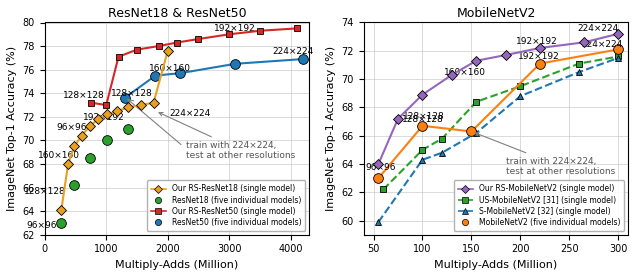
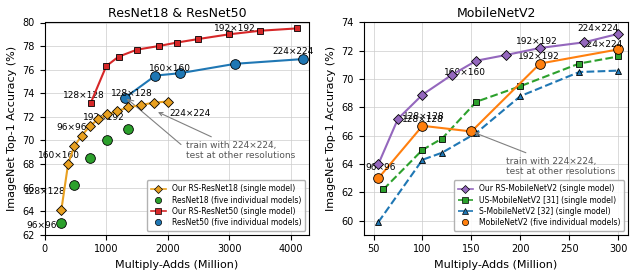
ResNet18 & ResNet50/Our RS-ResNet50 (single model)/1000: 73.0 -> 76.3
ResNet18 & ResNet50/Our RS-ResNet18 (single model)/2000: 77.6 -> 73.3
MobileNetV2/S-MobileNetV2 [32] (single model)/300: 71.5 -> 70.6
